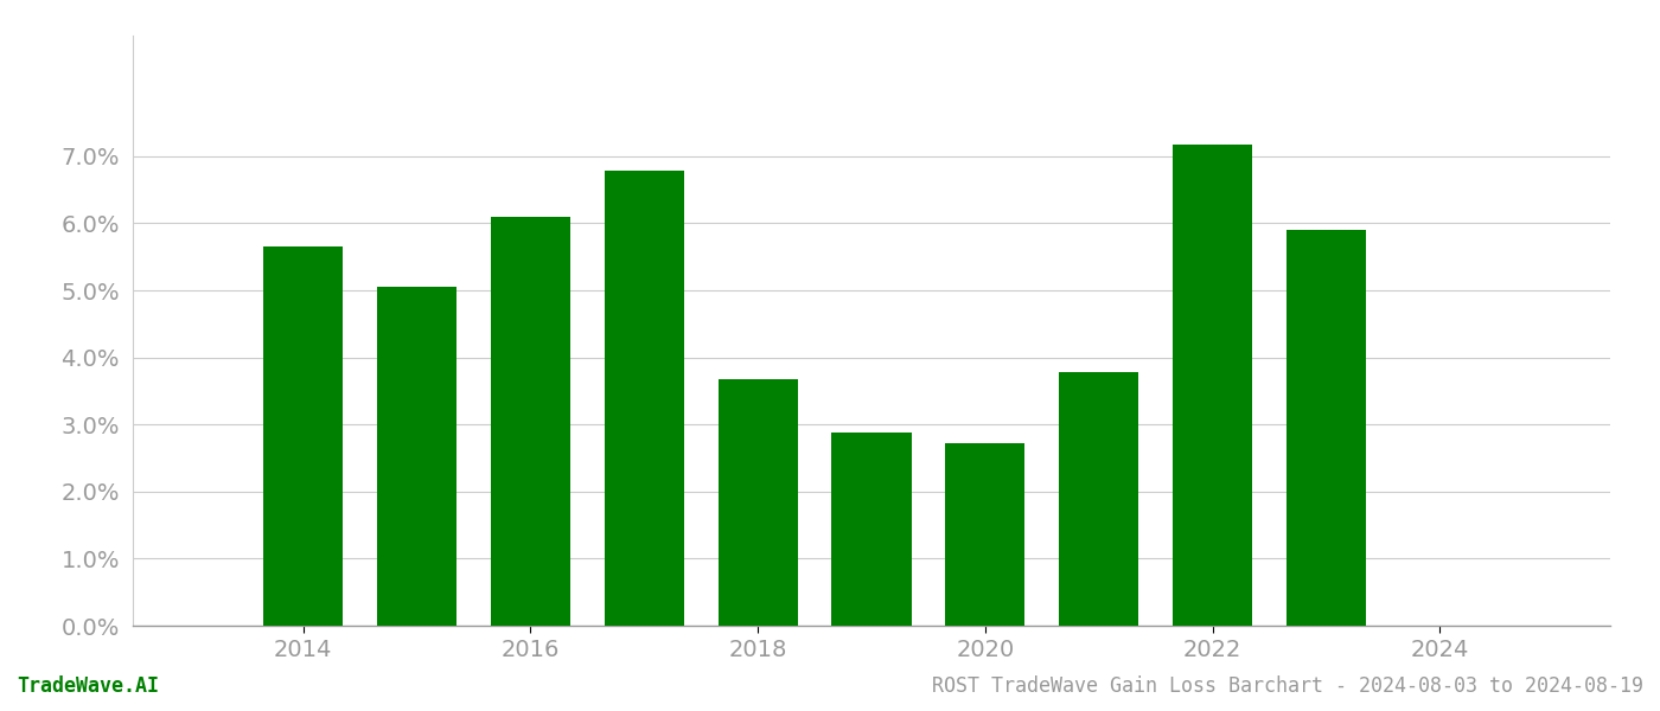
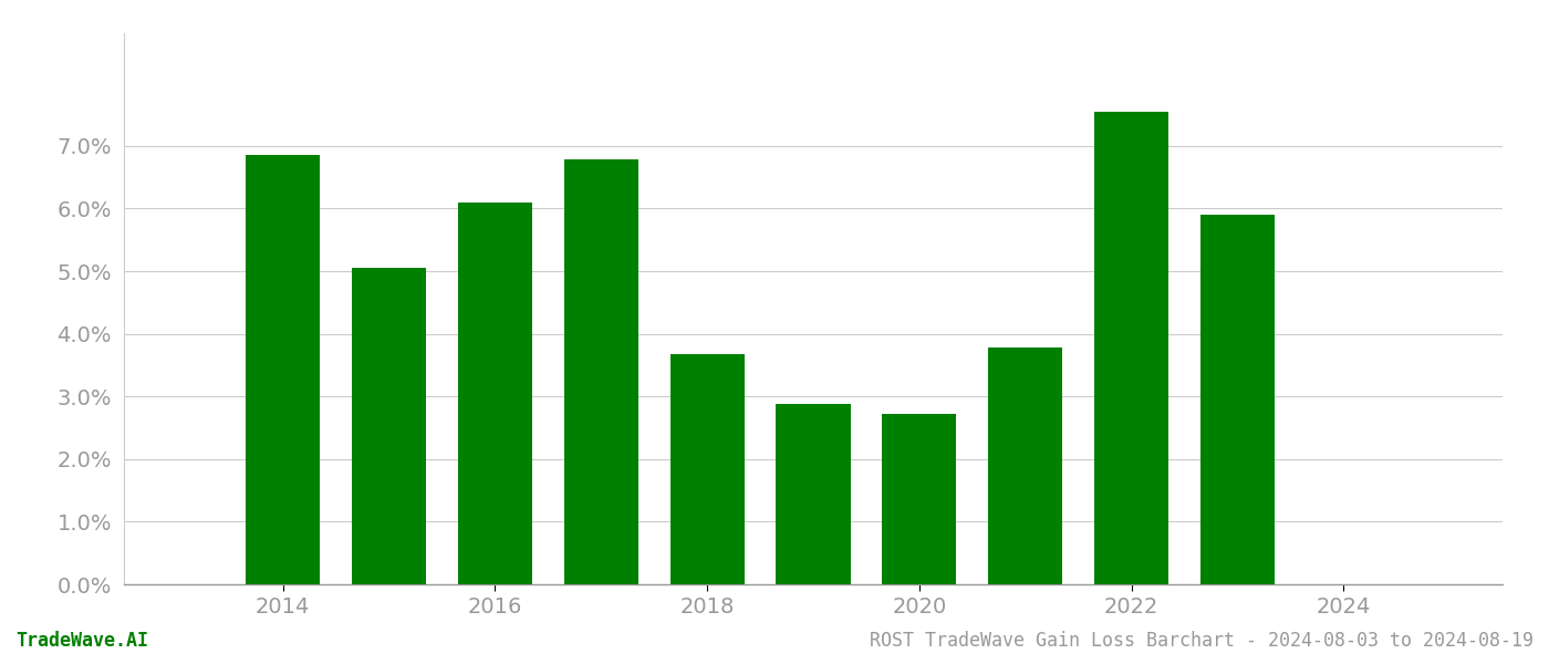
2014: 5.66% -> 6.85%
2022: 7.18% -> 7.55%
